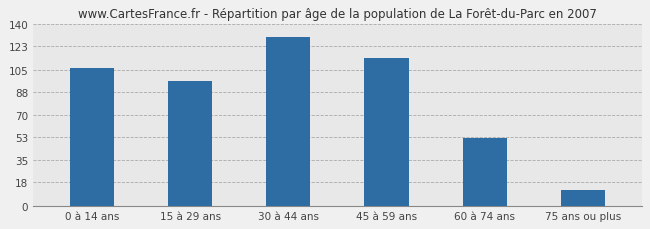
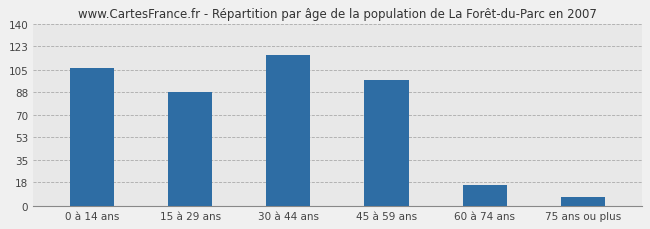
15 à 29 ans: 96 -> 88
30 à 44 ans: 130 -> 116
45 à 59 ans: 114 -> 97
60 à 74 ans: 52 -> 16
75 ans ou plus: 12 -> 7
